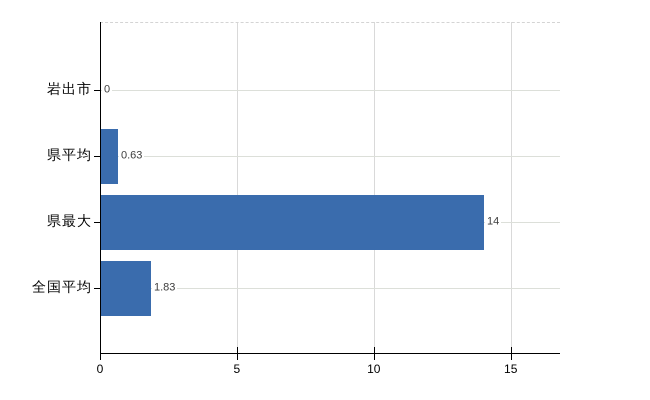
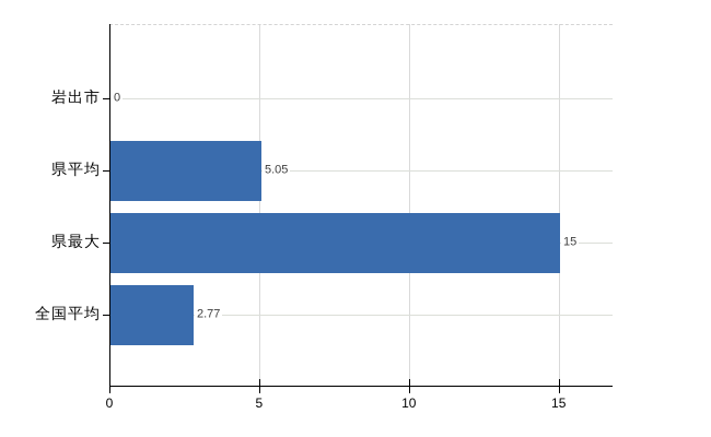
県平均: 0.63 -> 5.05
県最大: 14 -> 15
全国平均: 1.83 -> 2.77
